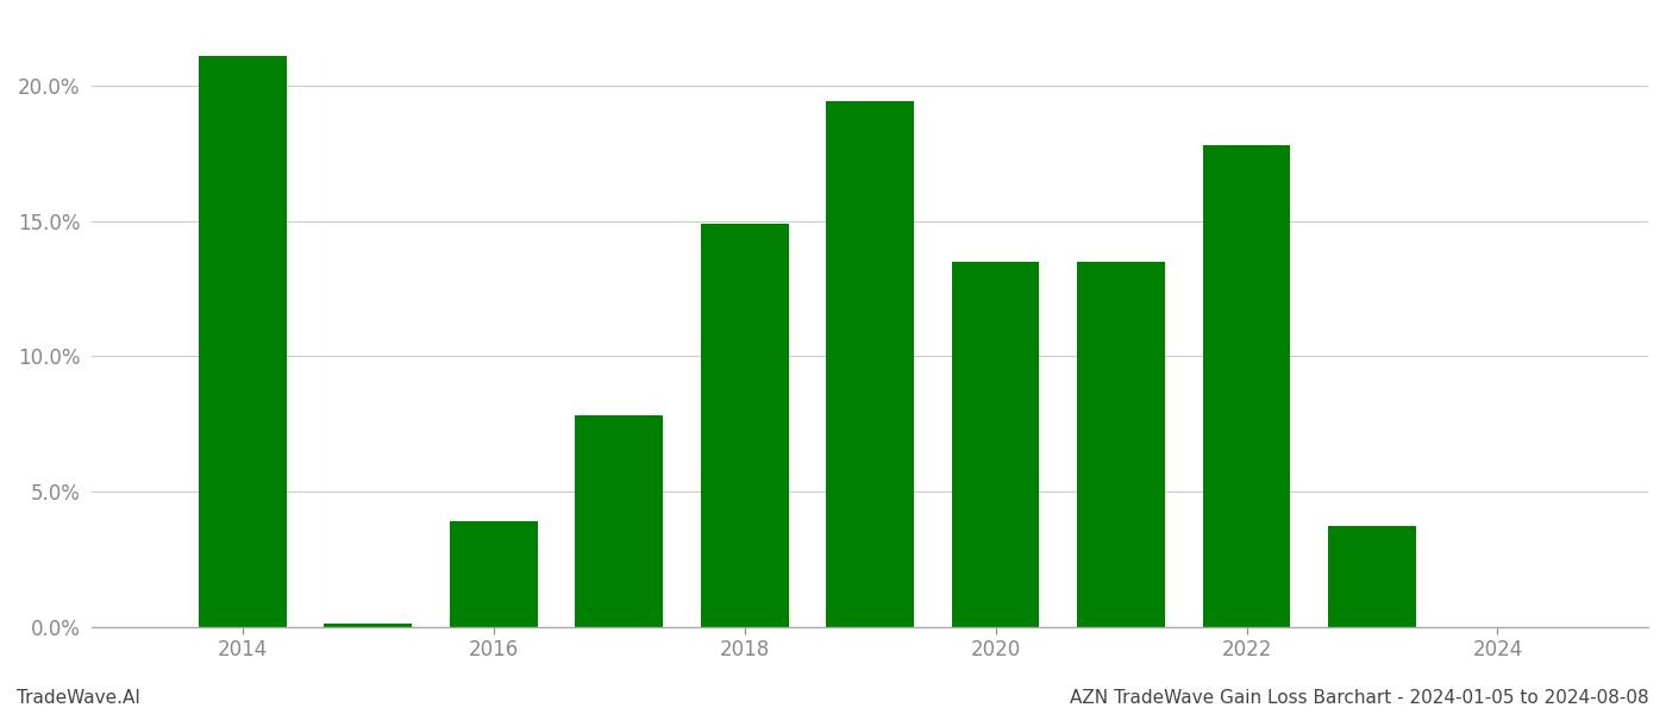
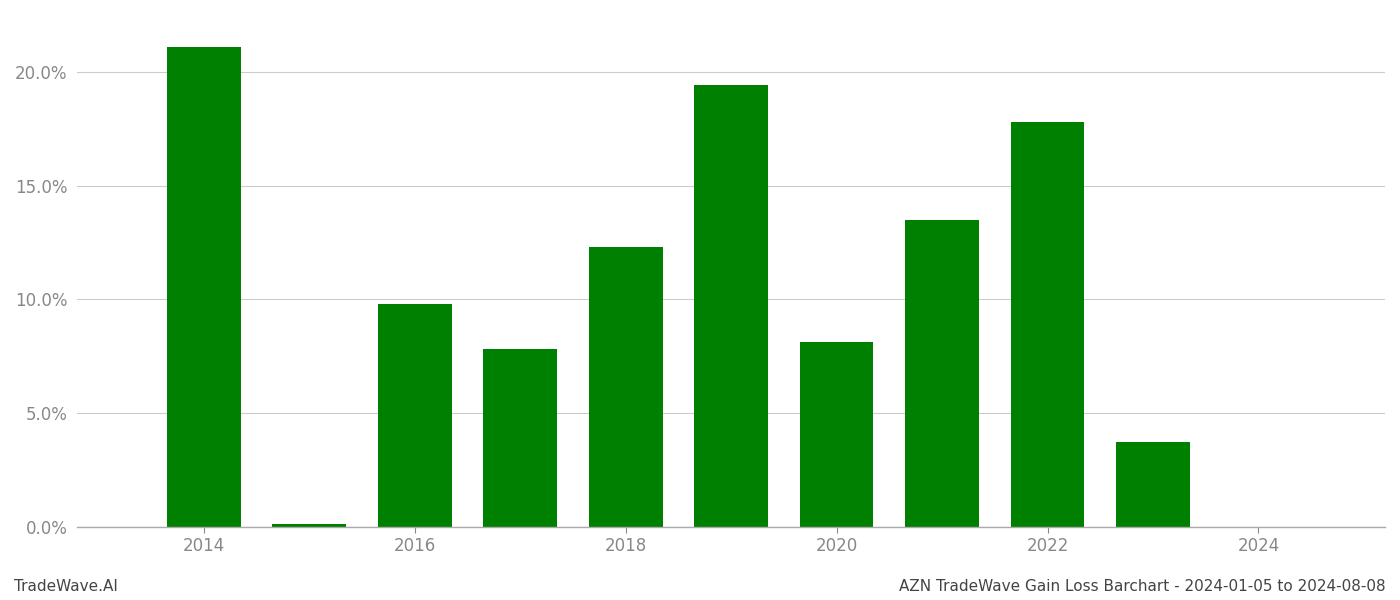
2016: 3.9% -> 9.8%
2018: 14.9% -> 12.3%
2020: 13.5% -> 8.1%
